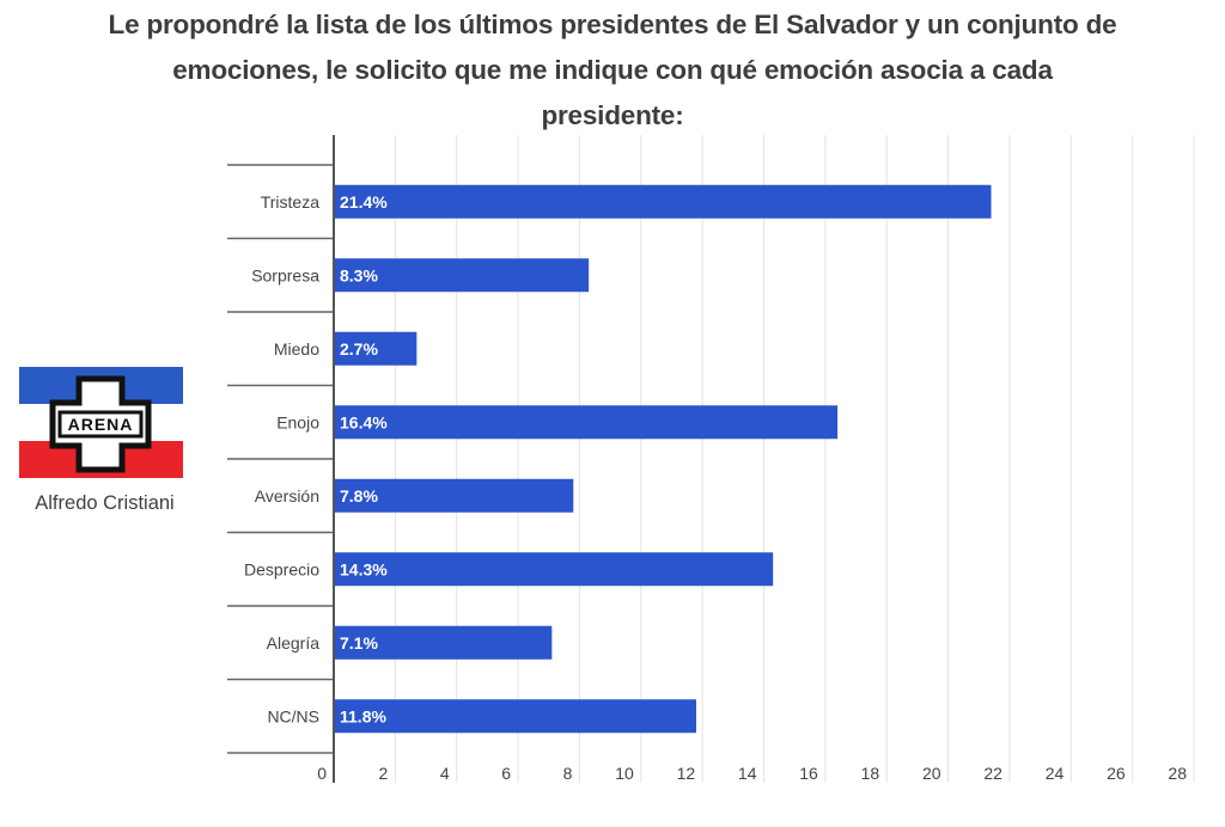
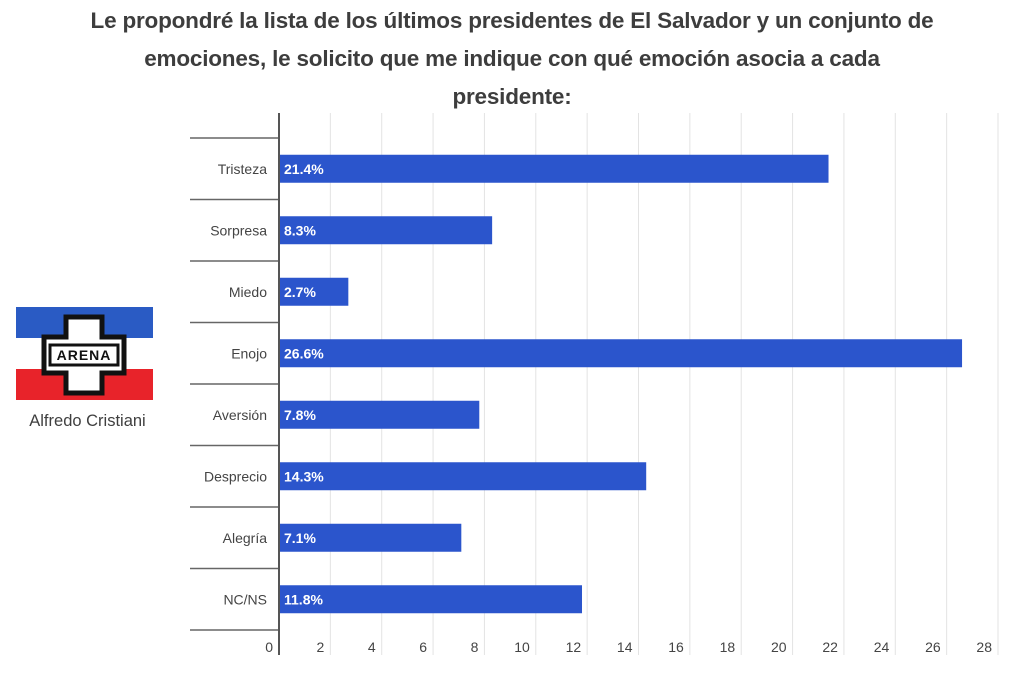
Enojo: 16.4% -> 26.6%
